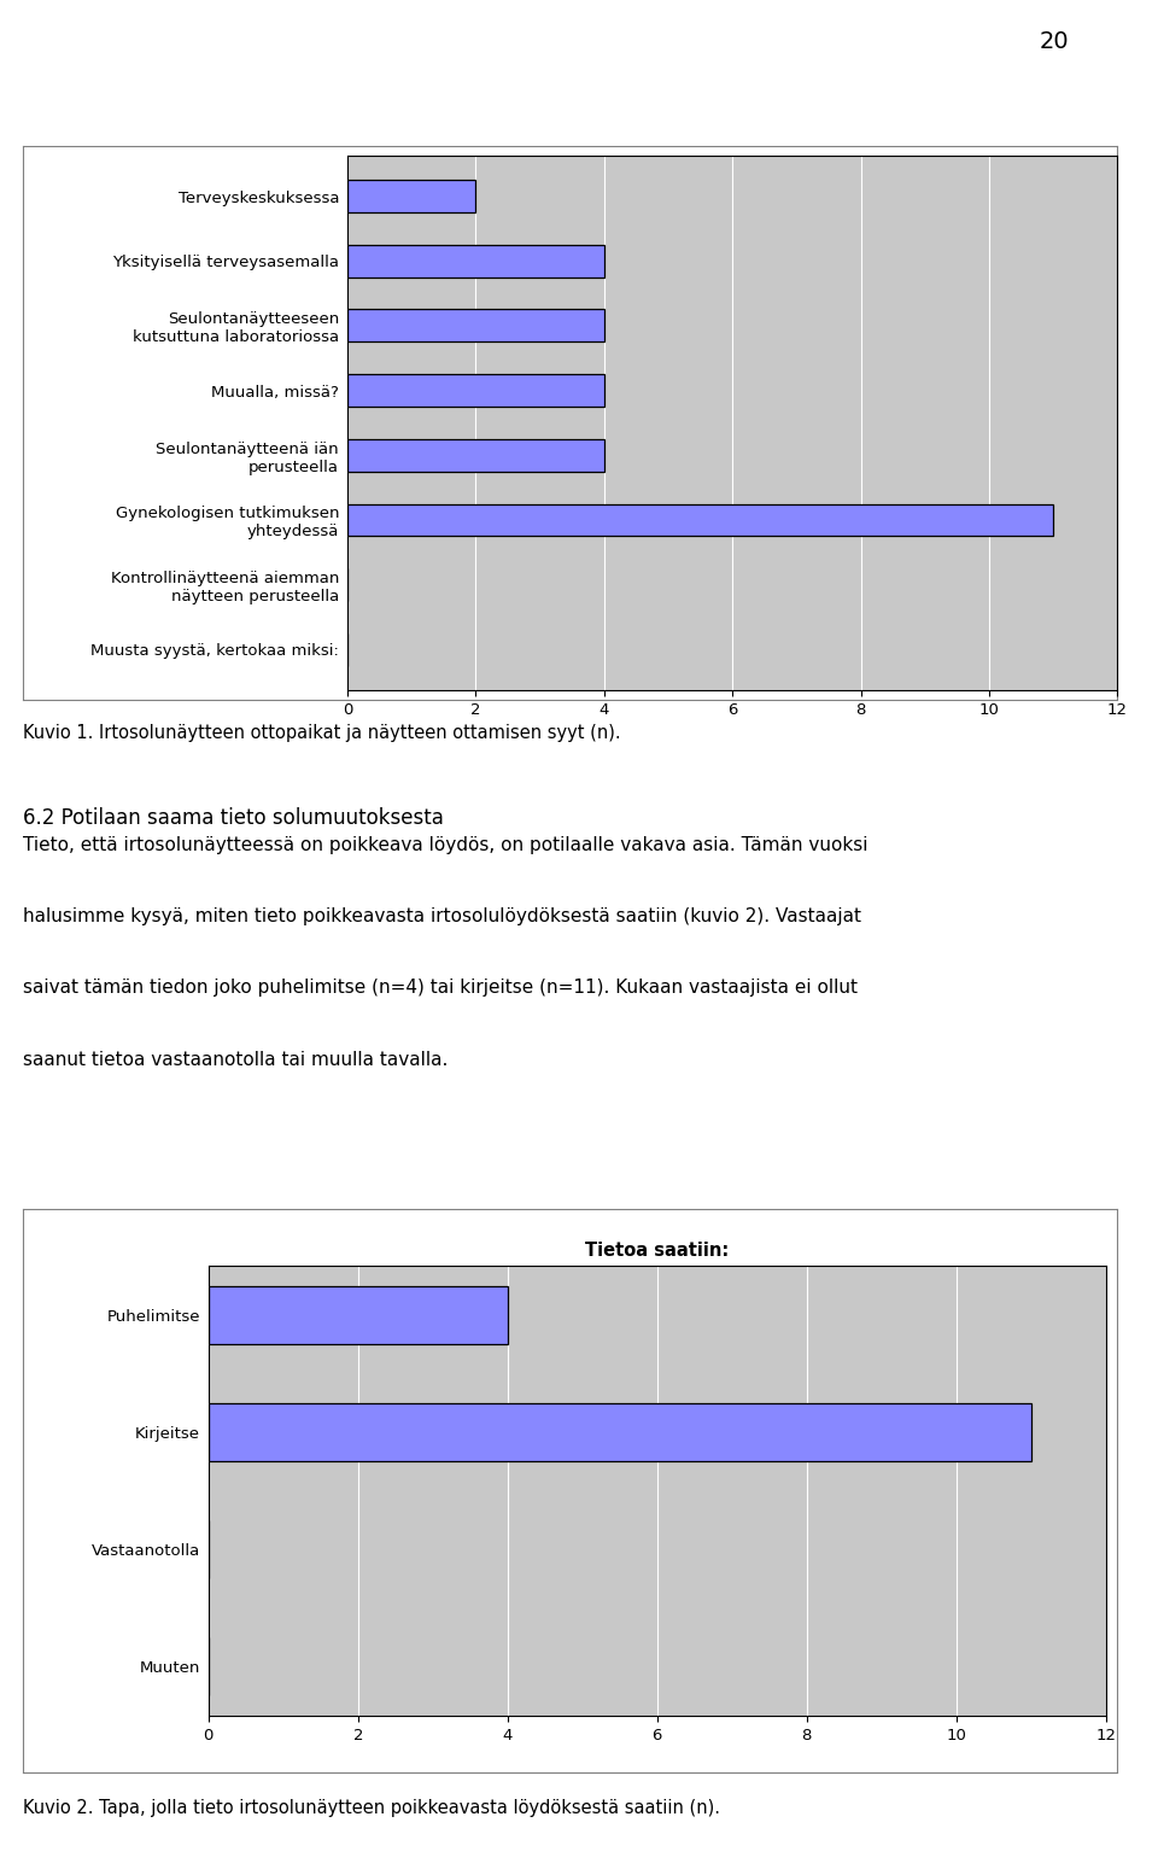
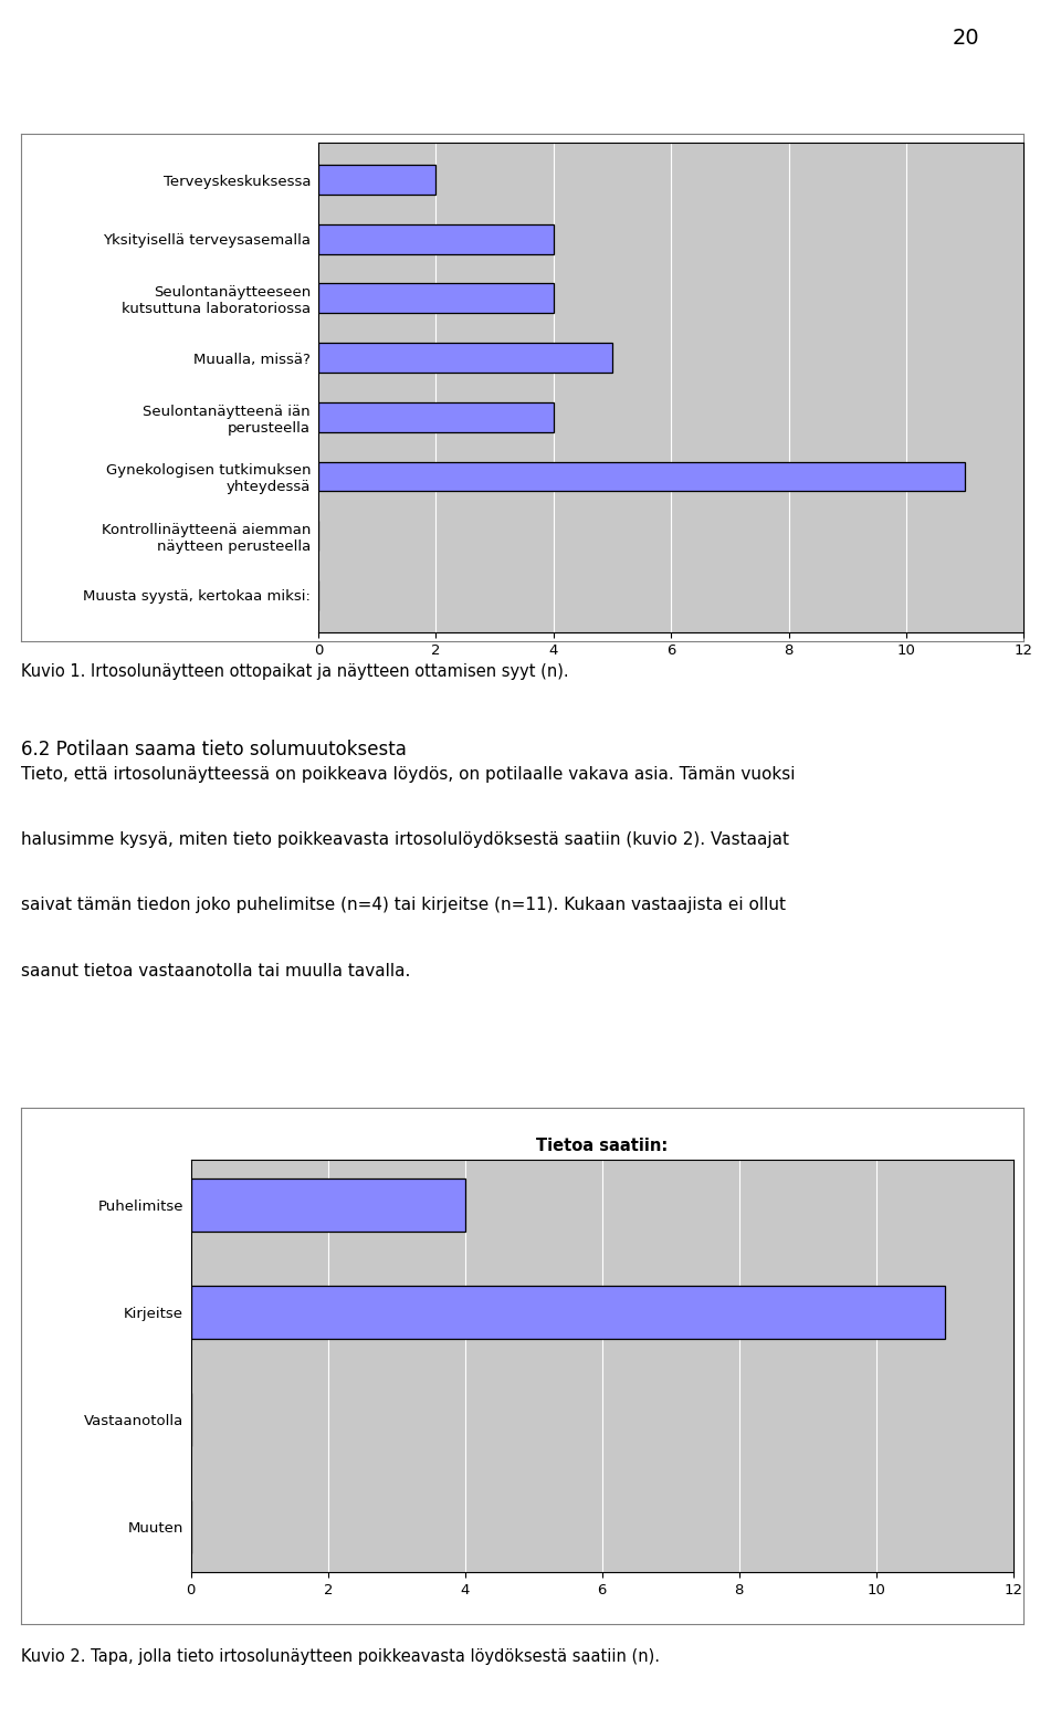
Muualla, missä?: 4 -> 5
